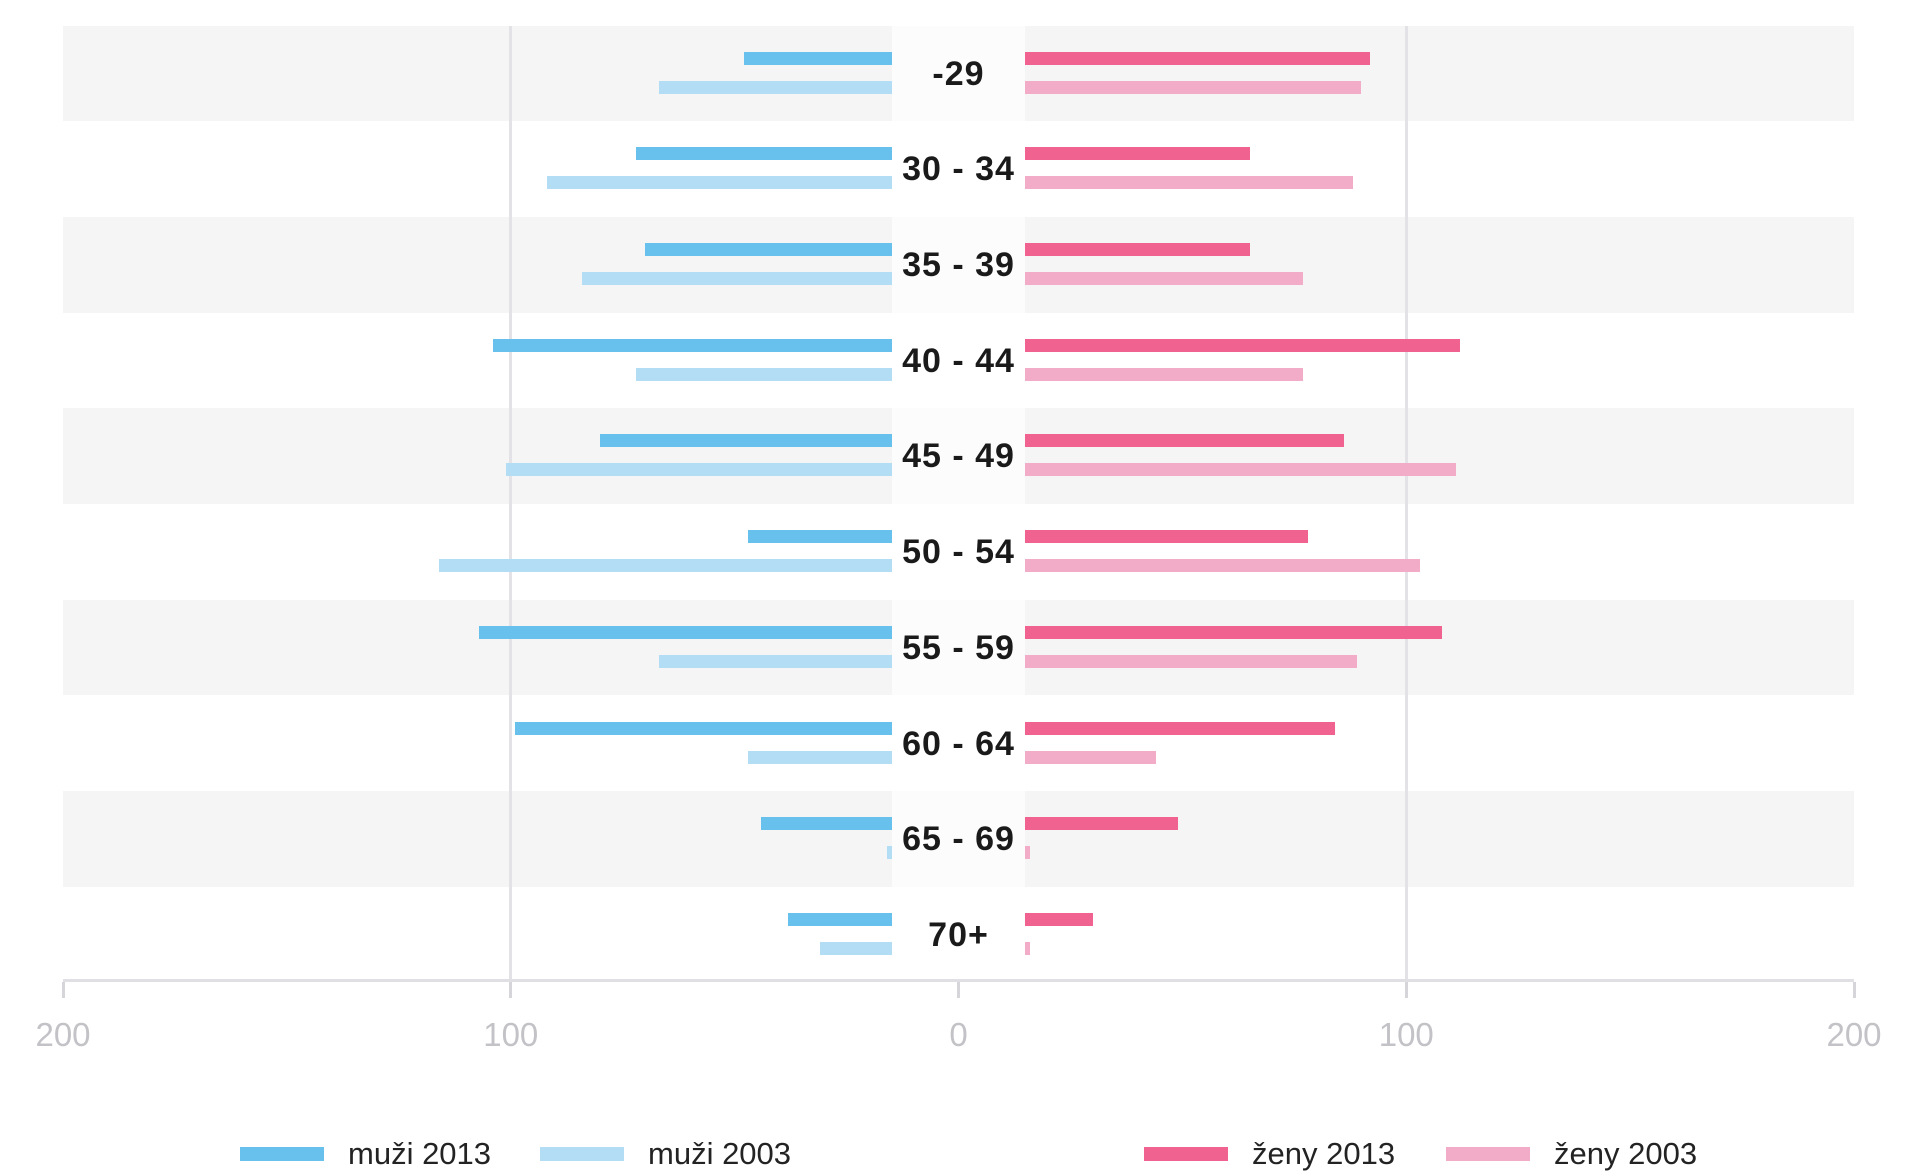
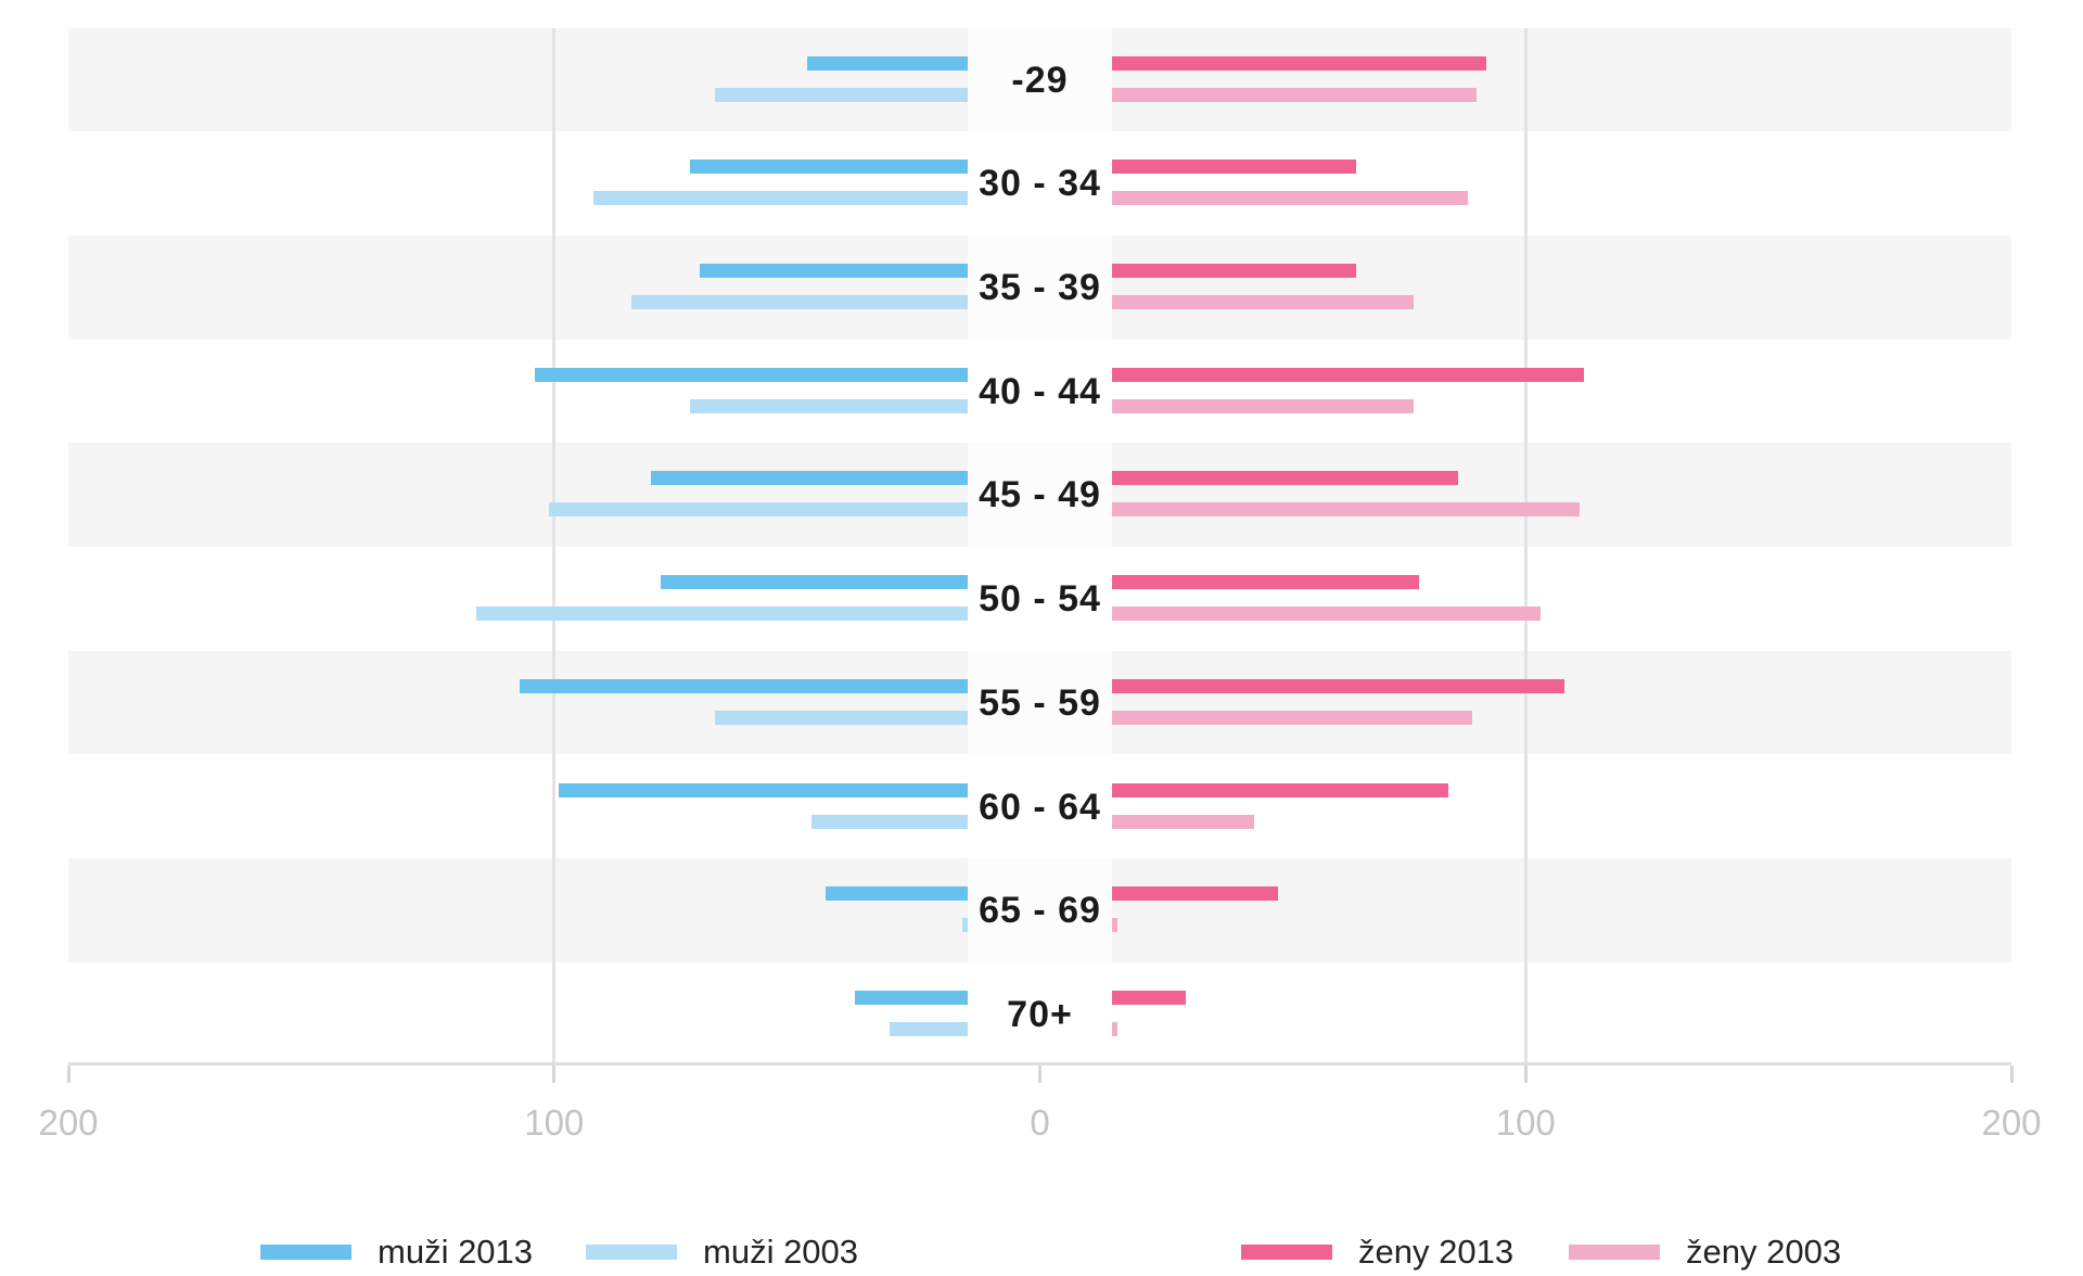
muži 2013/50 - 54: 47 -> 78
